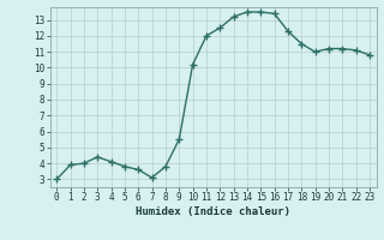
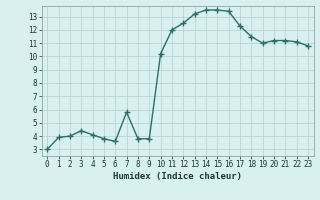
7: 3.1 -> 5.8
9: 5.5 -> 3.8
